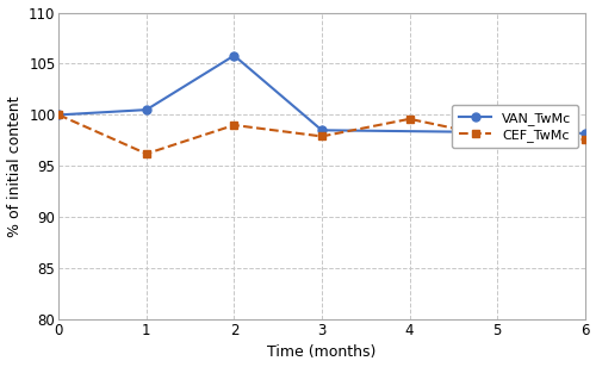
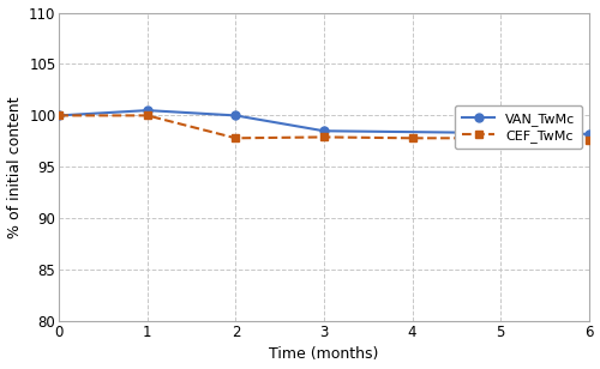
CEF_TwMc/1: 96.2 -> 100.0
VAN_TwMc/2: 105.8 -> 100.0
CEF_TwMc/2: 99.0 -> 97.8
CEF_TwMc/4: 99.6 -> 97.8
